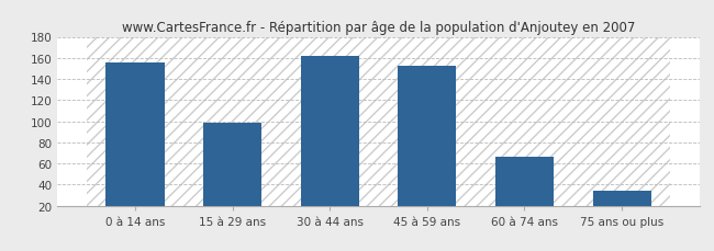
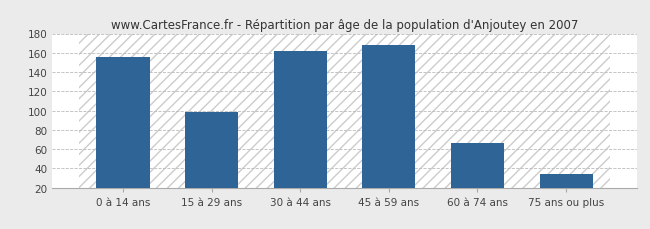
45 à 59 ans: 152 -> 168
